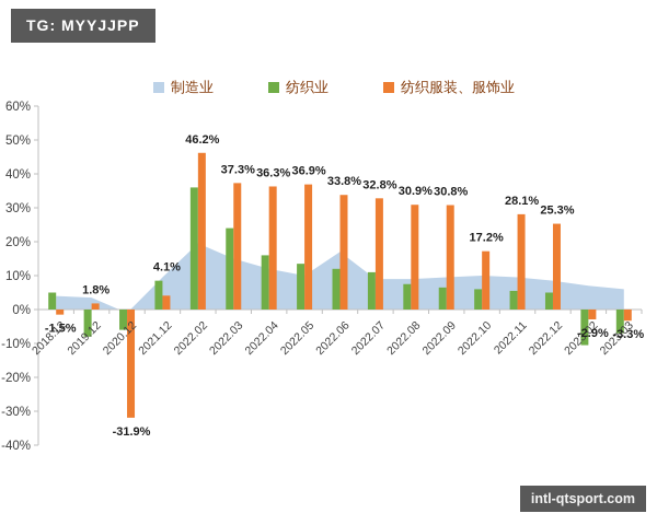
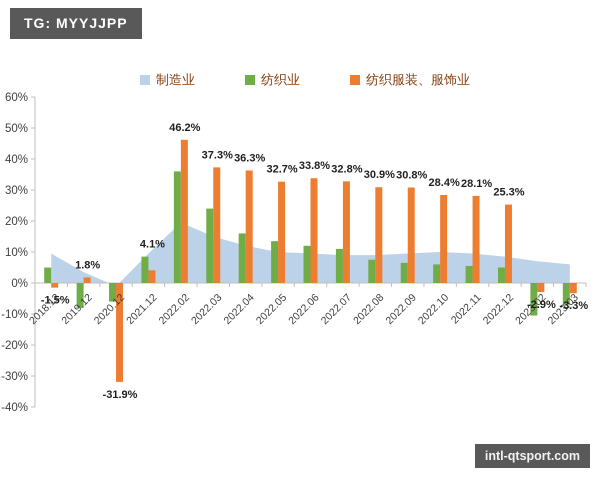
制造业/2018.12: 4% -> 10%
纺织服装、服饰业/2022.05: 36.9% -> 32.7%
制造业/2022.06: 17% -> 10%
纺织服装、服饰业/2022.10: 17.2% -> 28.4%
